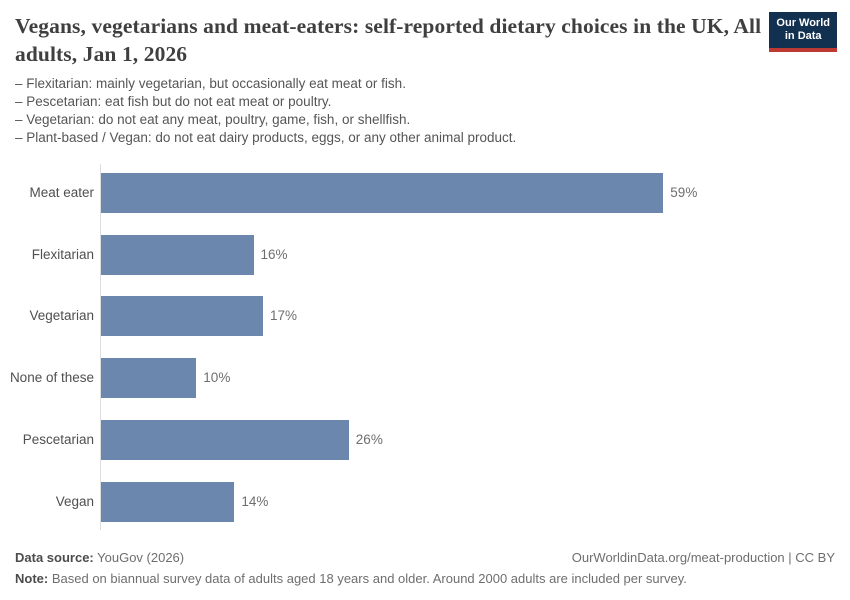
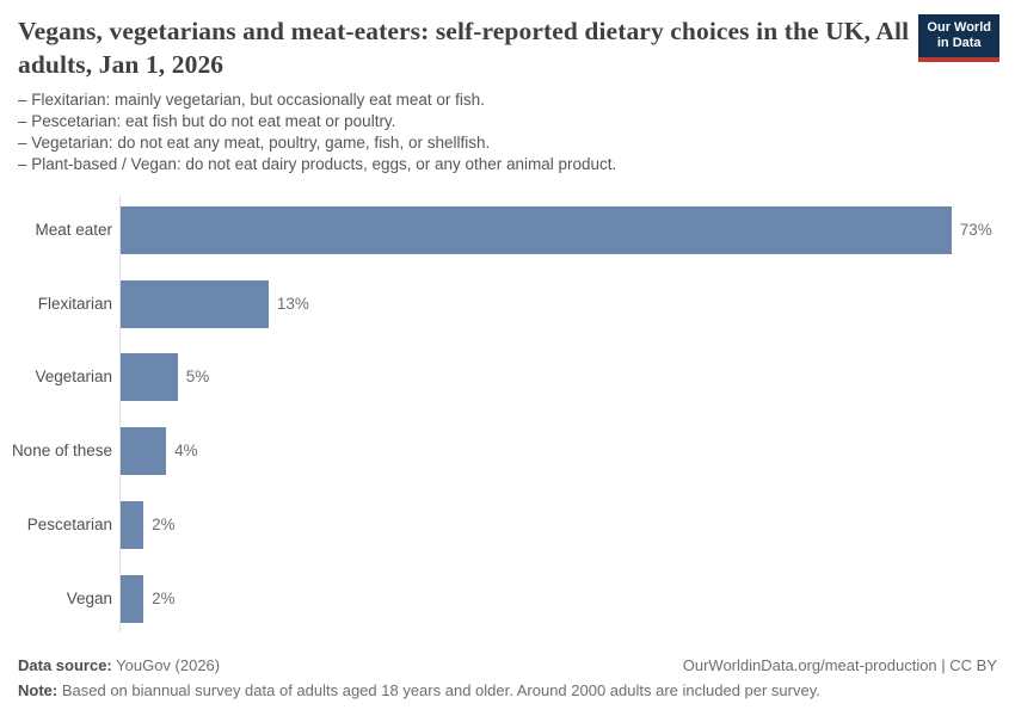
Meat eater: 59% -> 73%
Flexitarian: 16% -> 13%
Vegetarian: 17% -> 5%
None of these: 10% -> 4%
Pescetarian: 26% -> 2%
Vegan: 14% -> 2%
